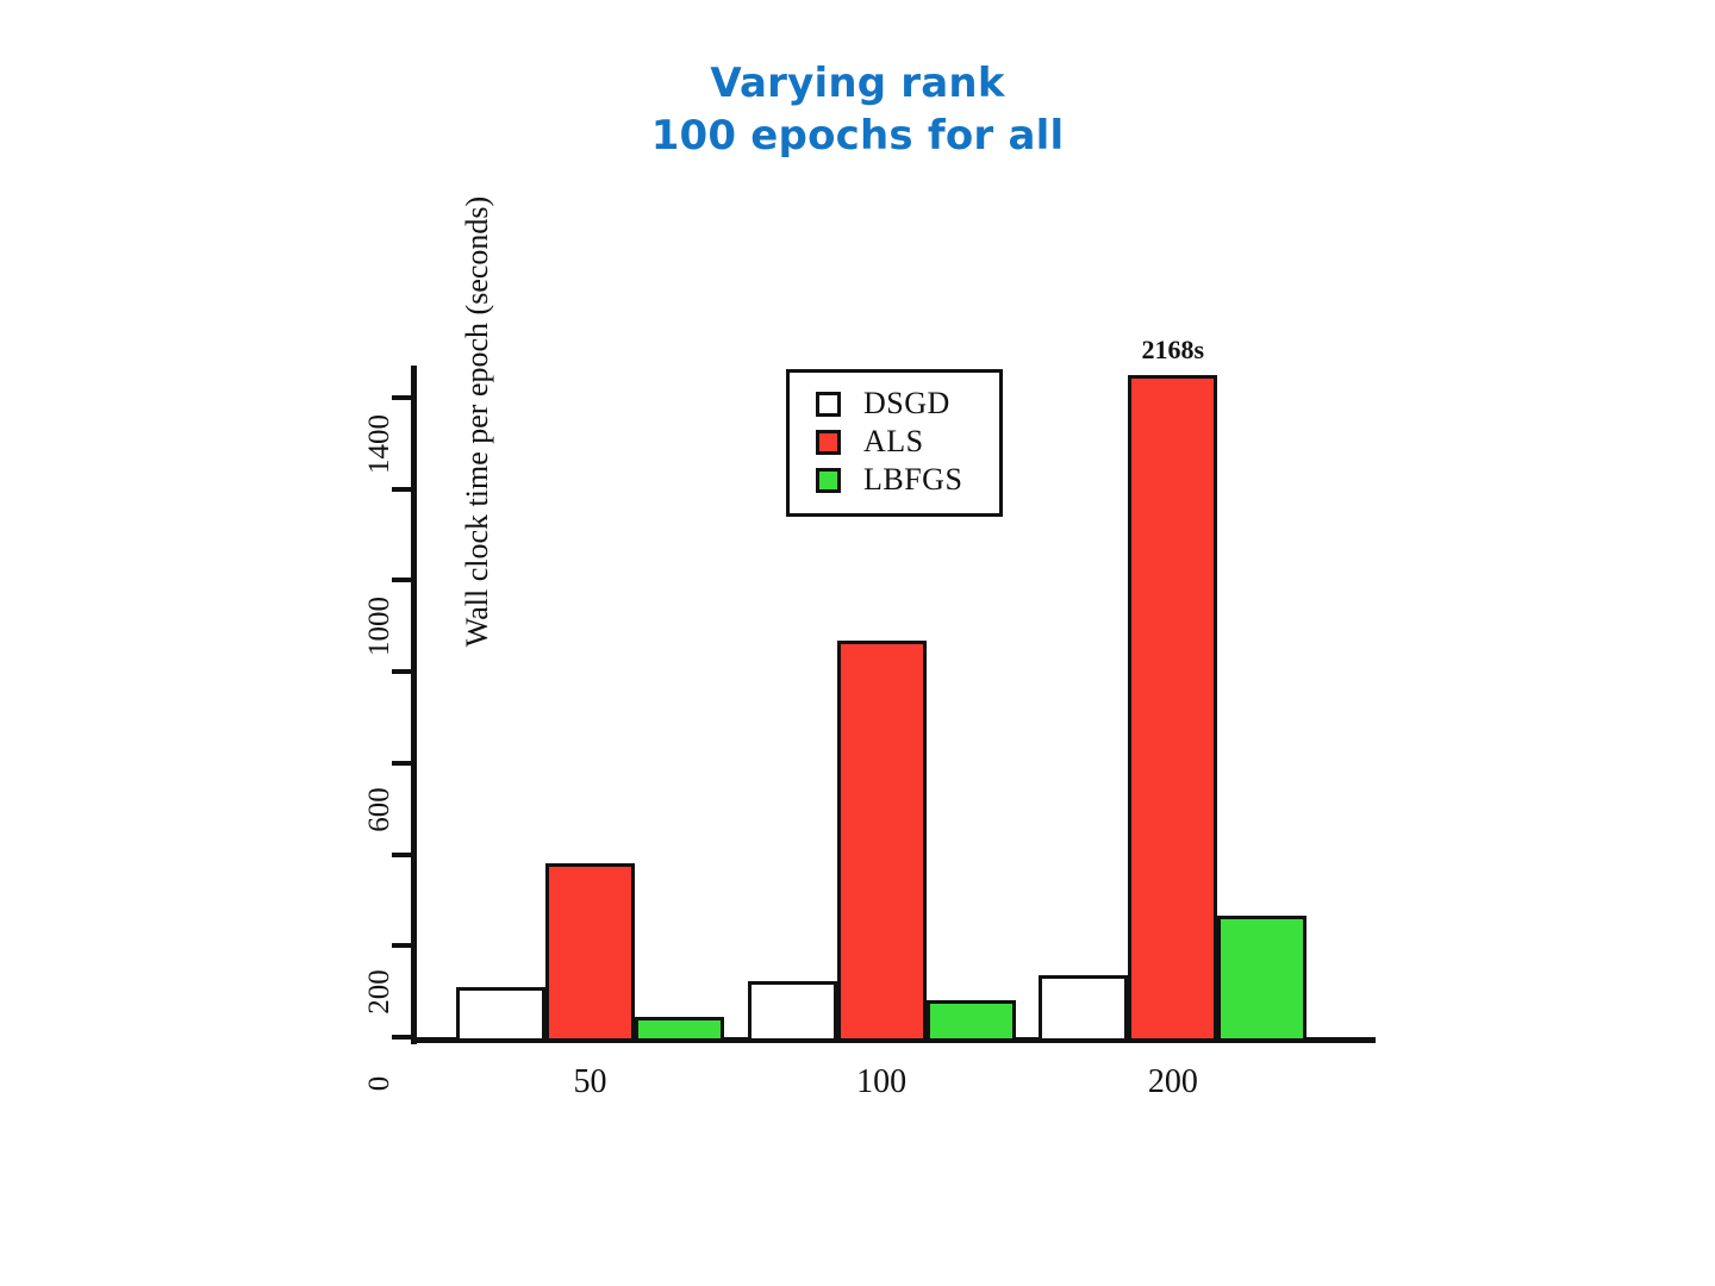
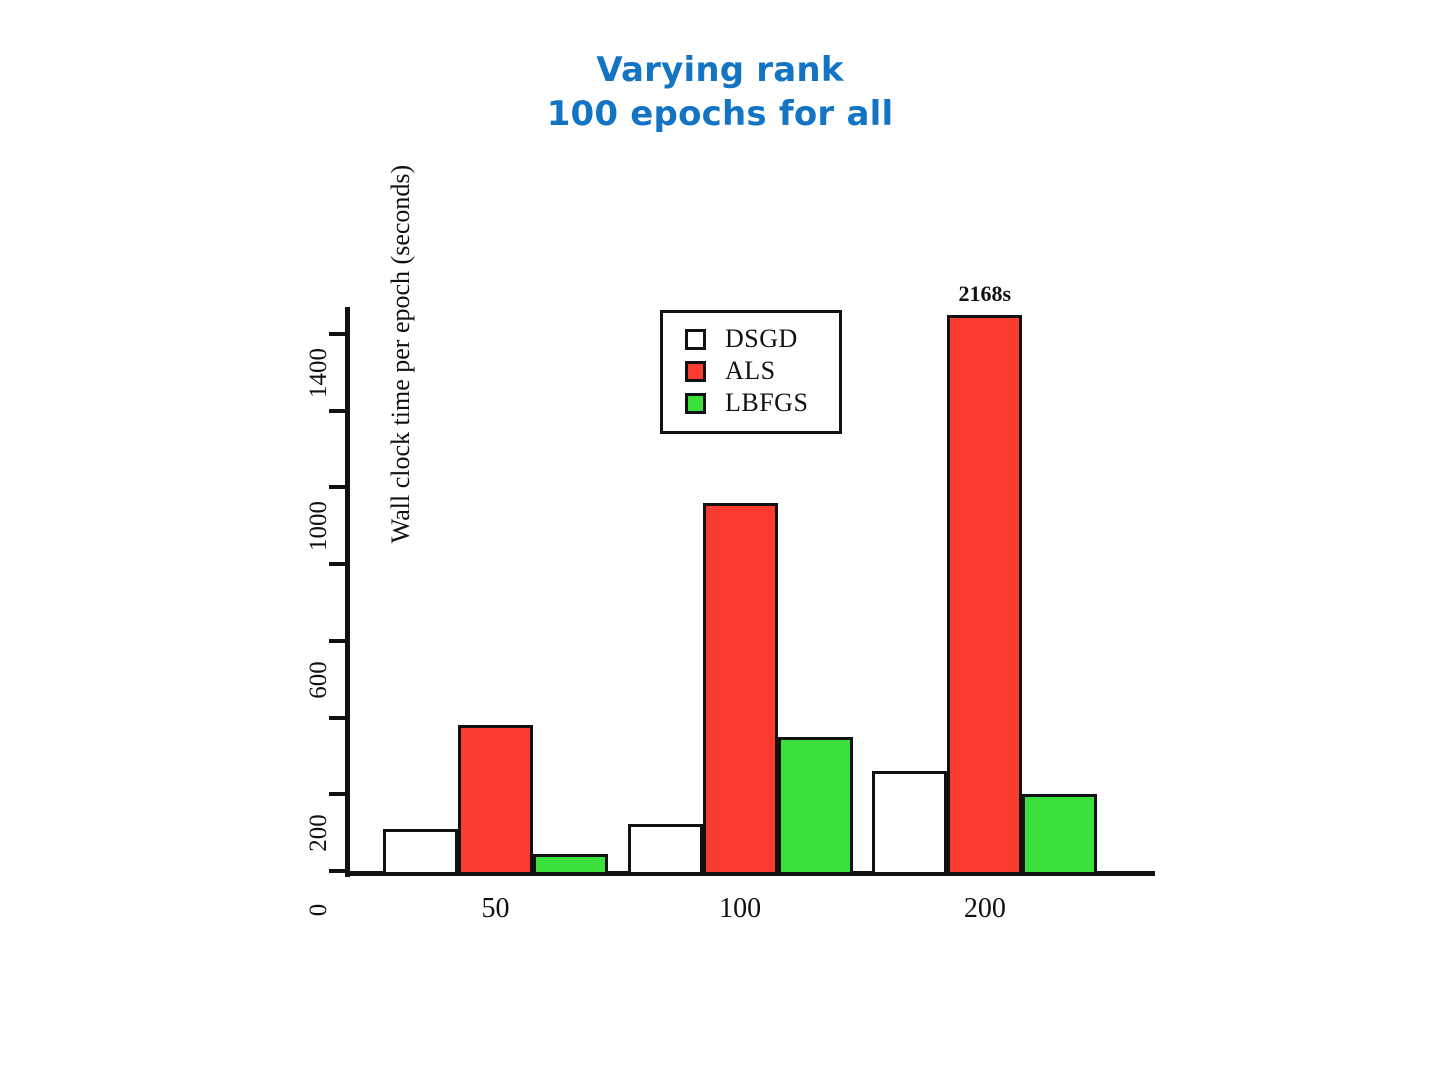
ALS/100: 880 -> 970
LBFGS/100: 90 -> 360
DSGD/200: 150 -> 270
LBFGS/200: 280 -> 210
